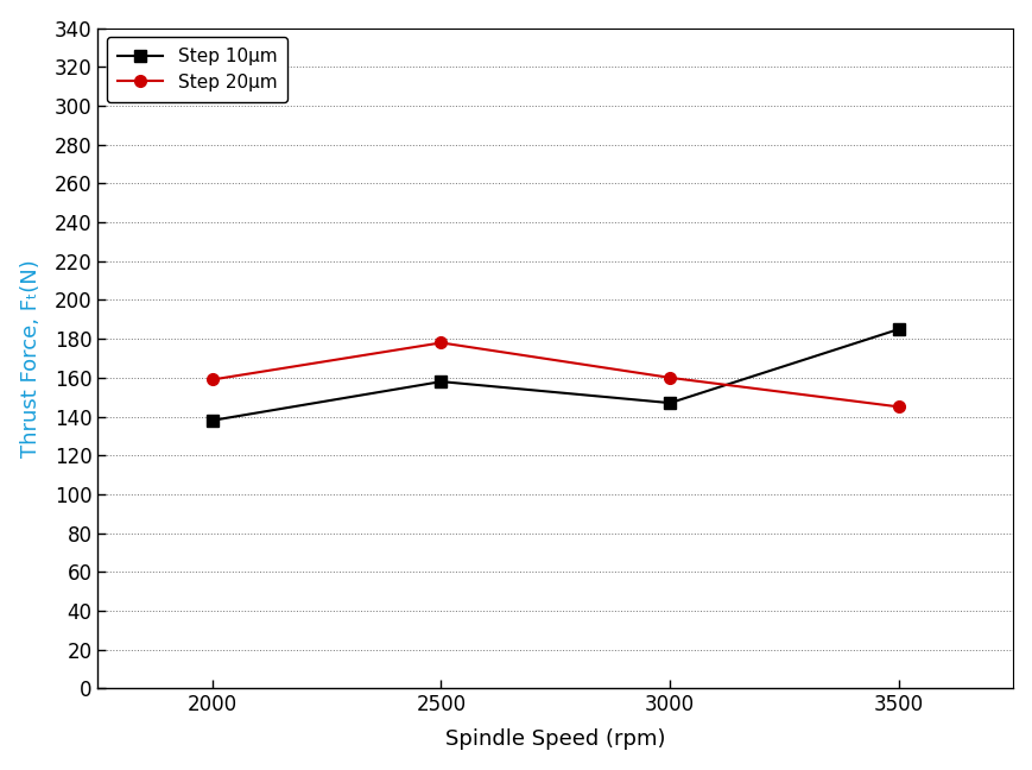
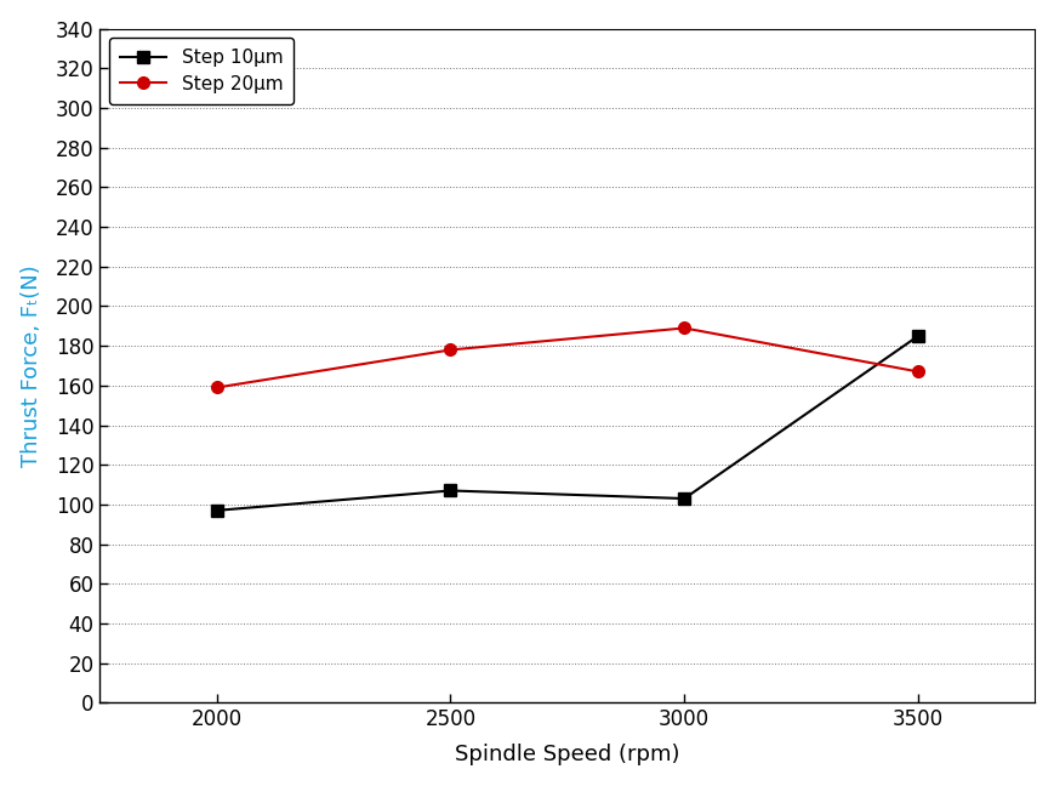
Step 10μm/2000: 138 -> 97
Step 10μm/2500: 158 -> 107
Step 10μm/3000: 147 -> 103
Step 20μm/3000: 160 -> 189
Step 20μm/3500: 145 -> 167
